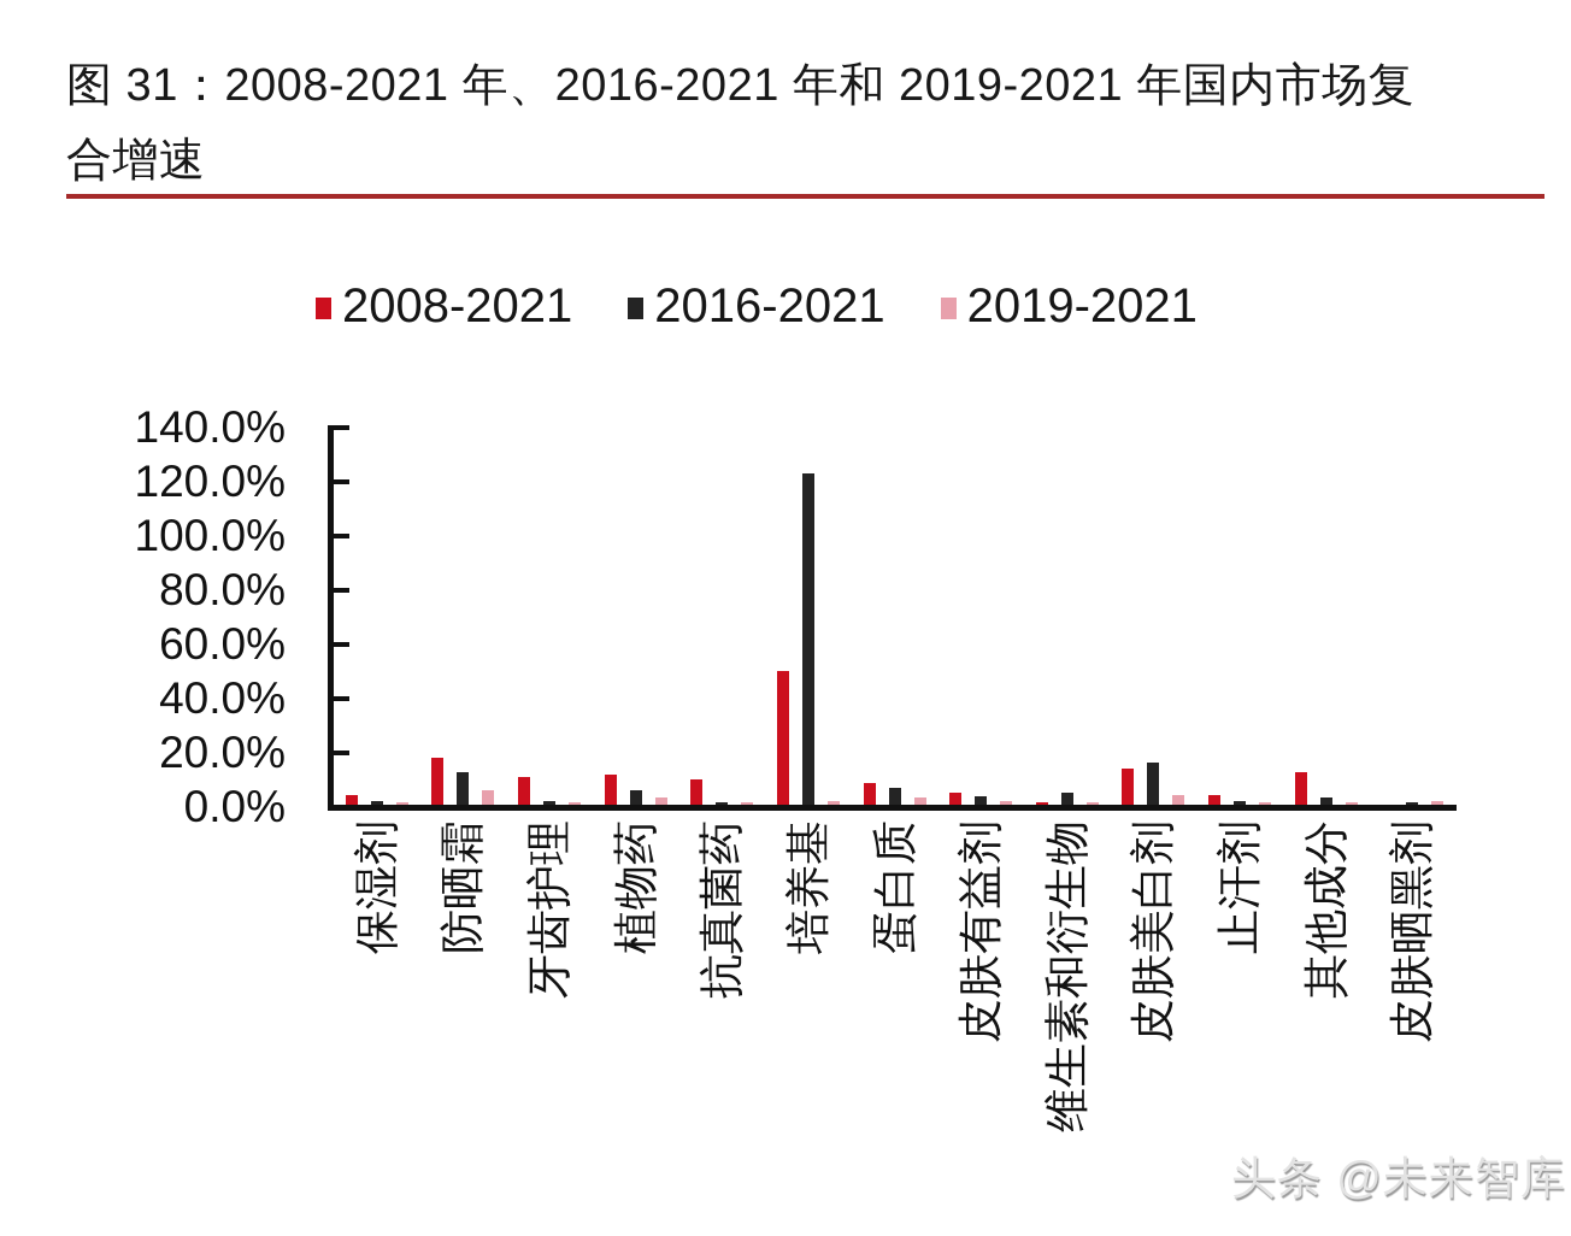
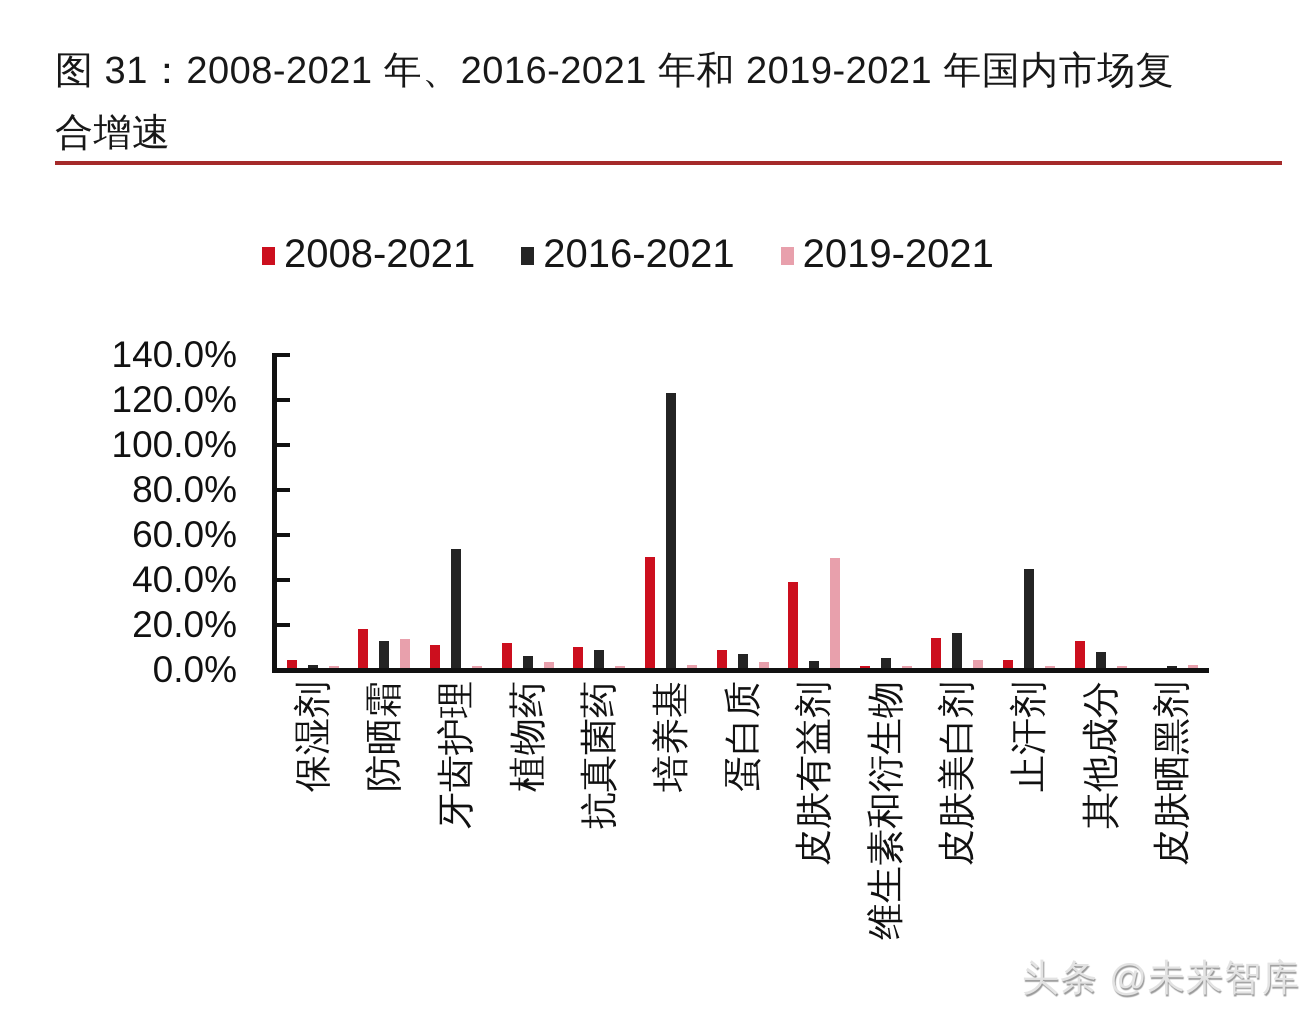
2019-2021/防晒霜: 6% -> 13%
2016-2021/牙齿护理: 2% -> 53%
2016-2021/抗真菌药: 1% -> 8%
2008-2021/皮肤有益剂: 4% -> 38%
2019-2021/皮肤有益剂: 2% -> 49%
2016-2021/止汗剂: 1% -> 44%
2016-2021/其他成分: 2% -> 7%
